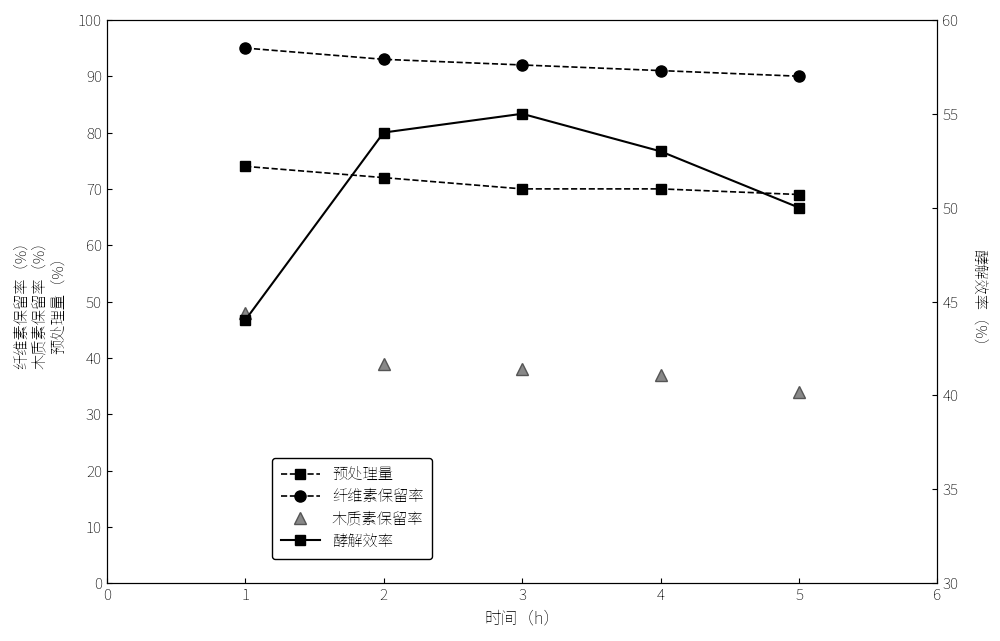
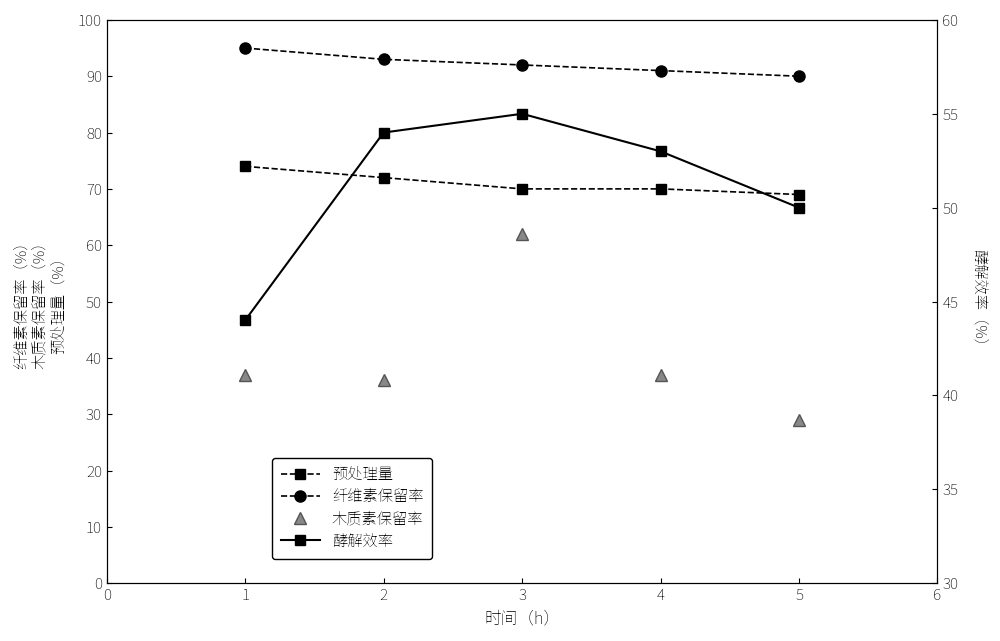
木质素保留率/1: 48 -> 37
木质素保留率/2: 39 -> 36
木质素保留率/3: 38 -> 62
木质素保留率/5: 34 -> 29
